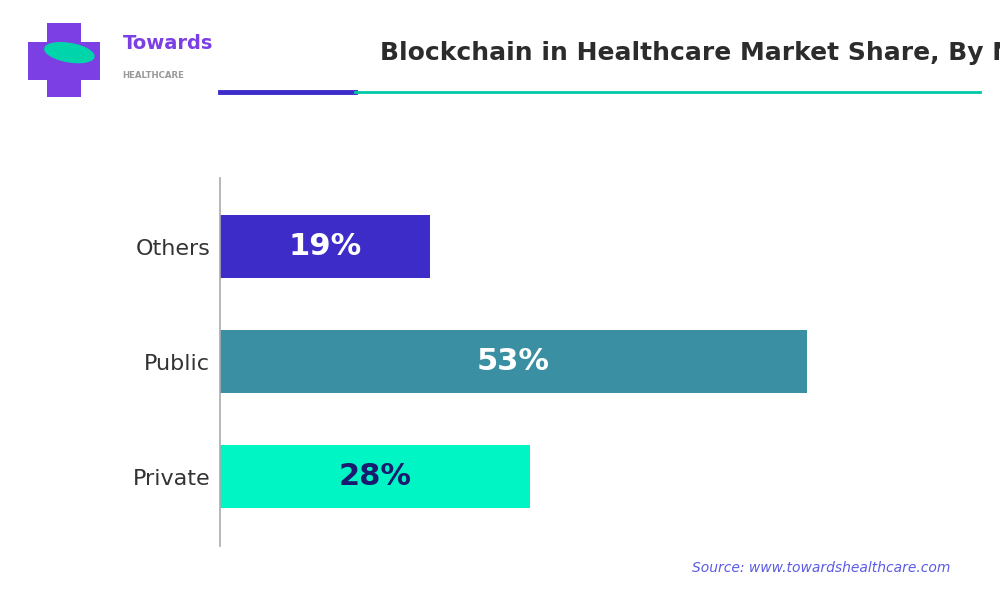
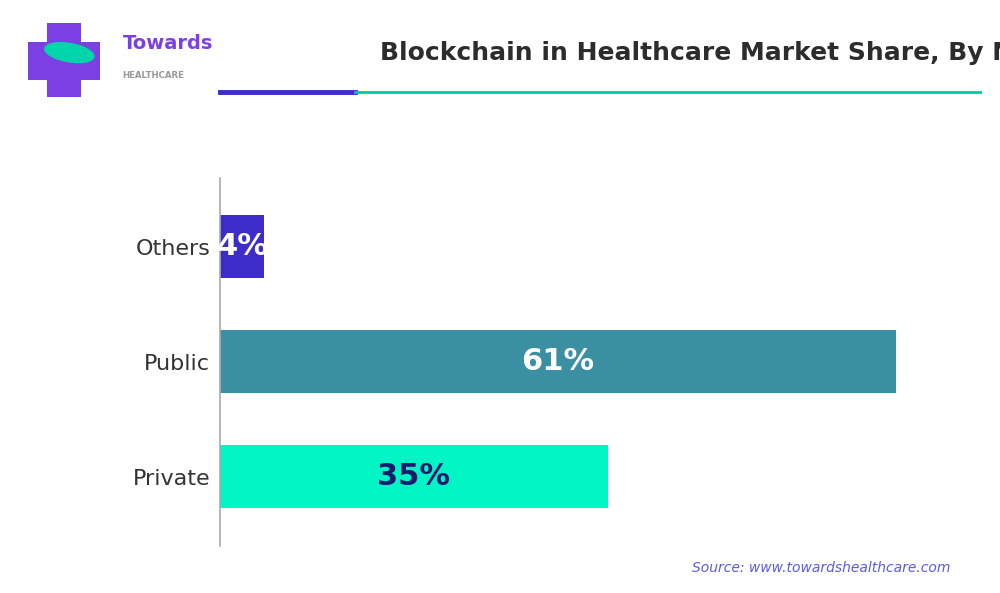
Others: 19% -> 4%
Public: 53% -> 61%
Private: 28% -> 35%
